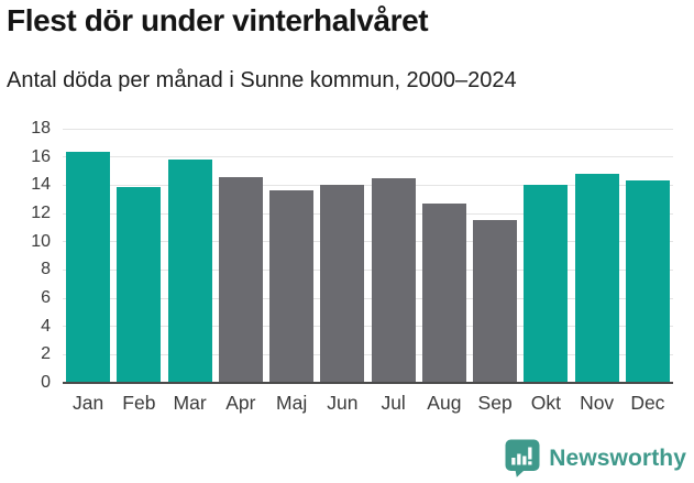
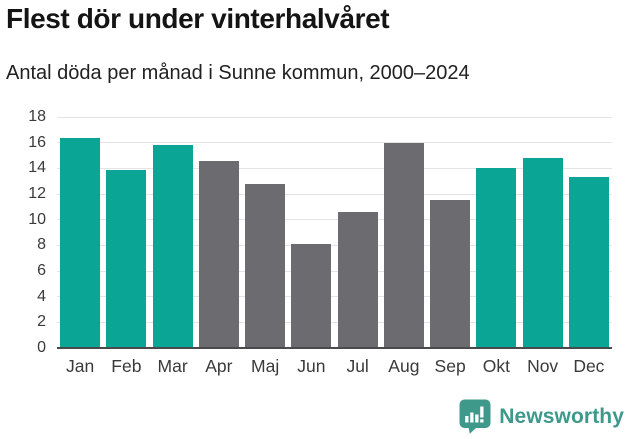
Maj: 13.6 -> 12.8
Jun: 14.0 -> 8.1
Jul: 14.5 -> 10.6
Aug: 12.7 -> 16.0
Dec: 14.3 -> 13.3
